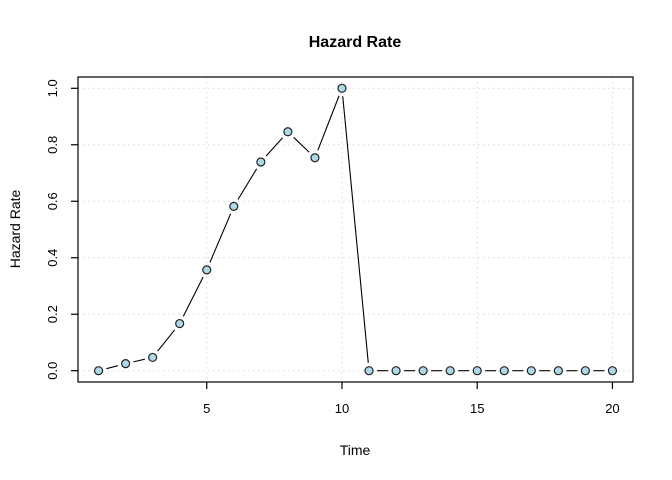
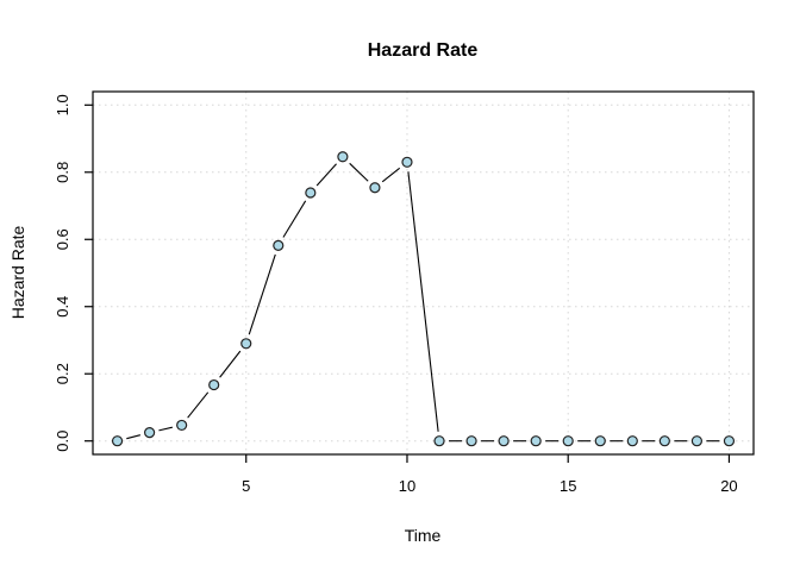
5: 0.36 -> 0.29
10: 1.00 -> 0.83
